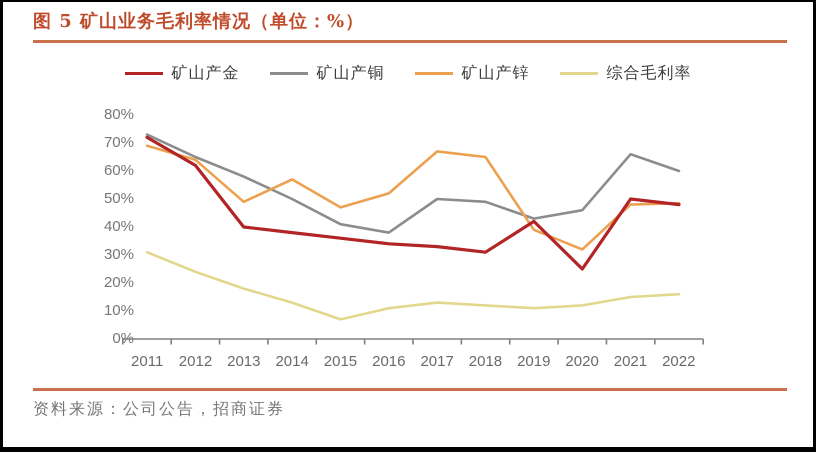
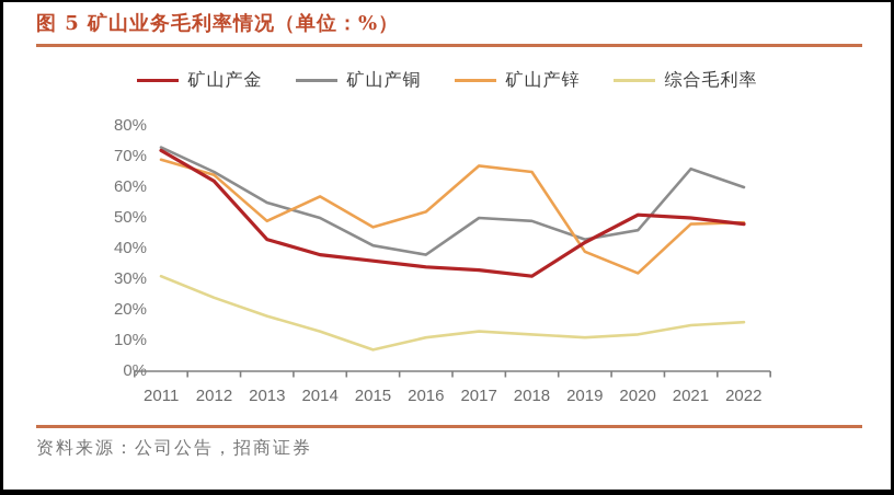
矿山产金/2013: 40% -> 43%
矿山产铜/2013: 58% -> 55%
矿山产金/2020: 25% -> 51%
